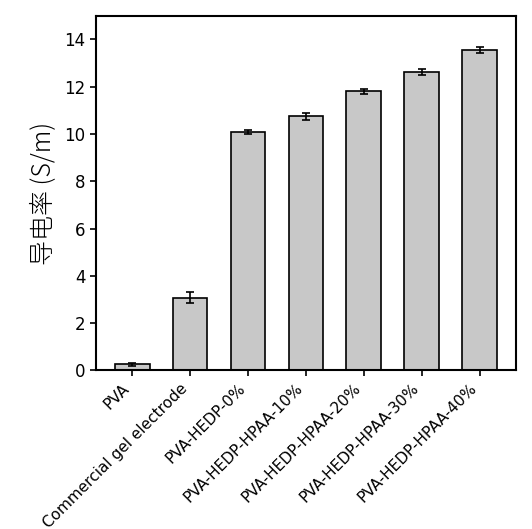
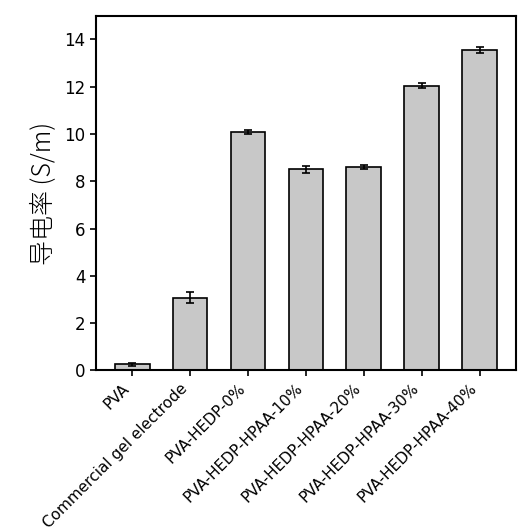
PVA-HEDP-HPAA-10%: 10.75 -> 8.50
PVA-HEDP-HPAA-20%: 11.80 -> 8.60
PVA-HEDP-HPAA-30%: 12.62 -> 12.05
